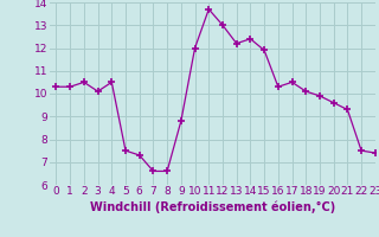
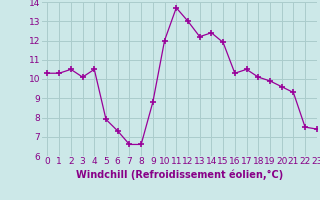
5: 7.5 -> 7.9
